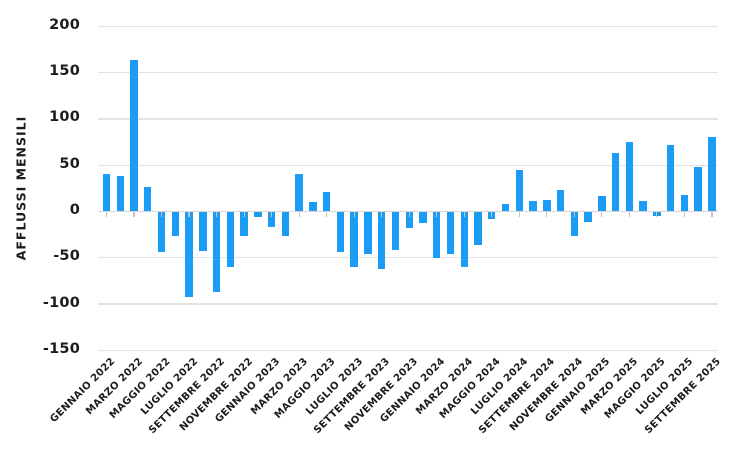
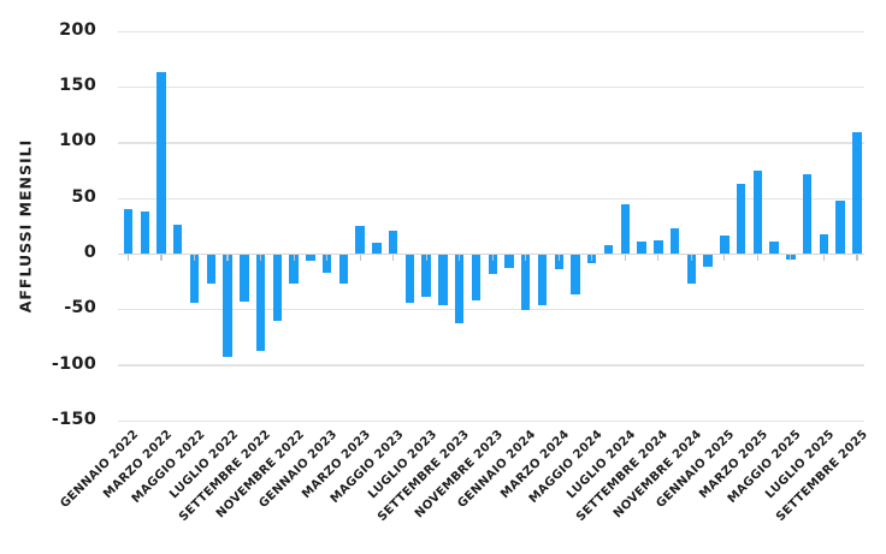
MARZO 2023: 40 -> 20
LUGLIO 2023: -60 -> -40
MARZO 2024: -60 -> -10
SETTEMBRE 2025: 80 -> 110
